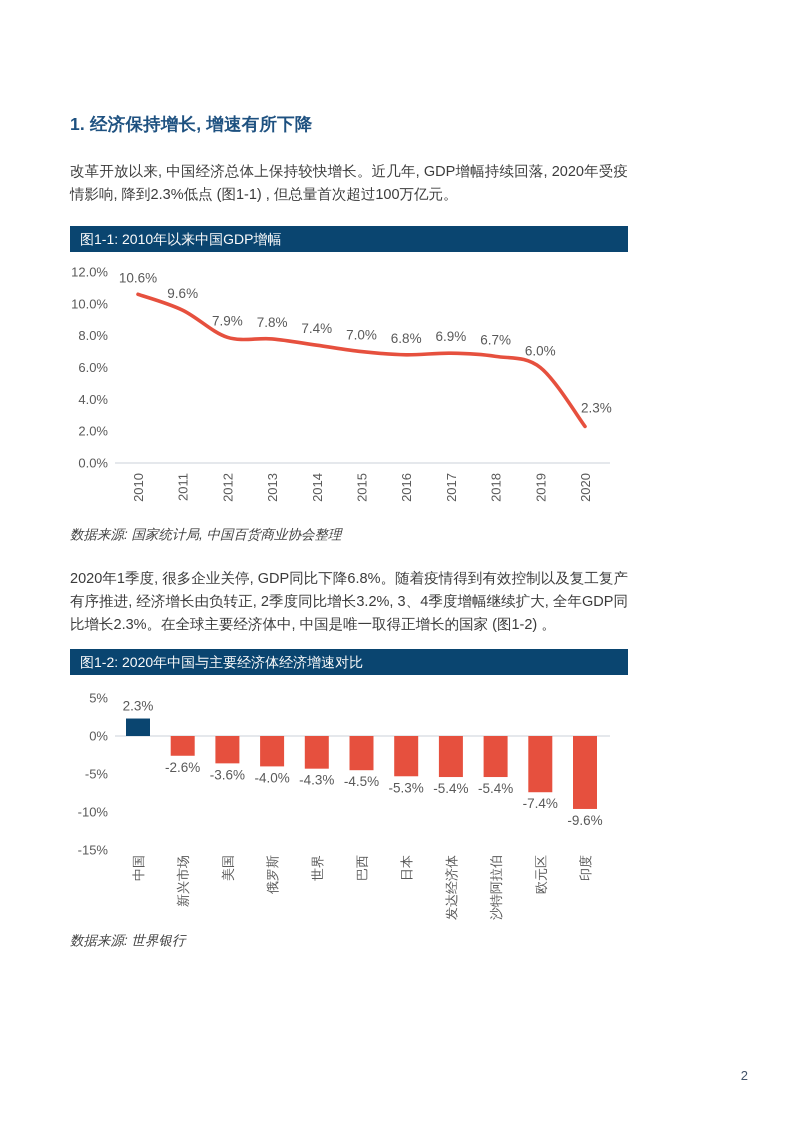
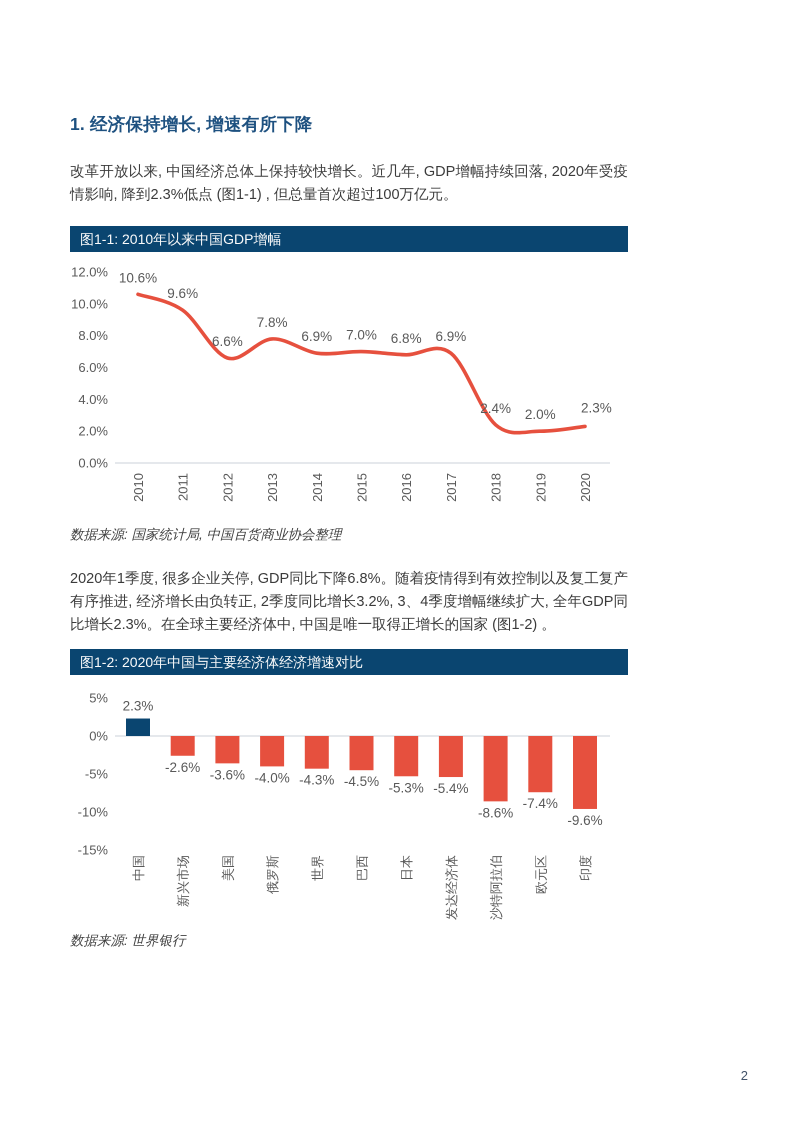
图1-1: 2010年以来中国GDP增幅/2012: 7.9% -> 6.6%
图1-1: 2010年以来中国GDP增幅/2014: 7.4% -> 6.9%
图1-1: 2010年以来中国GDP增幅/2018: 6.7% -> 2.4%
图1-1: 2010年以来中国GDP增幅/2019: 6.0% -> 2.0%
图1-2: 2020年中国与主要经济体经济增速对比/沙特阿拉伯: -5.4% -> -8.6%
